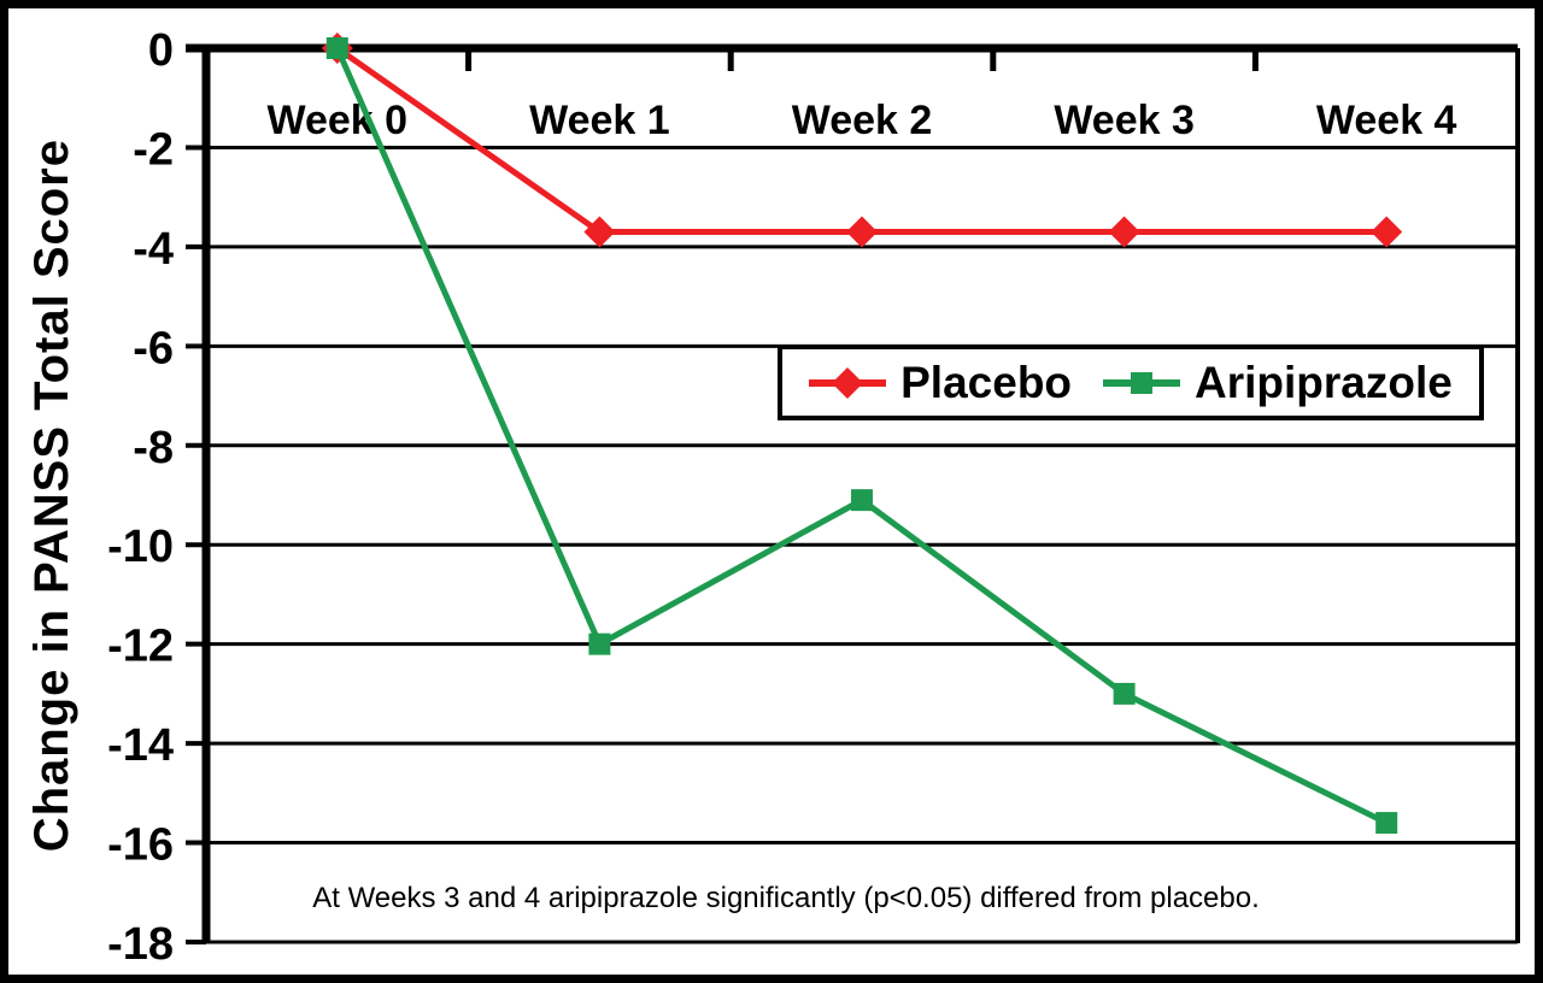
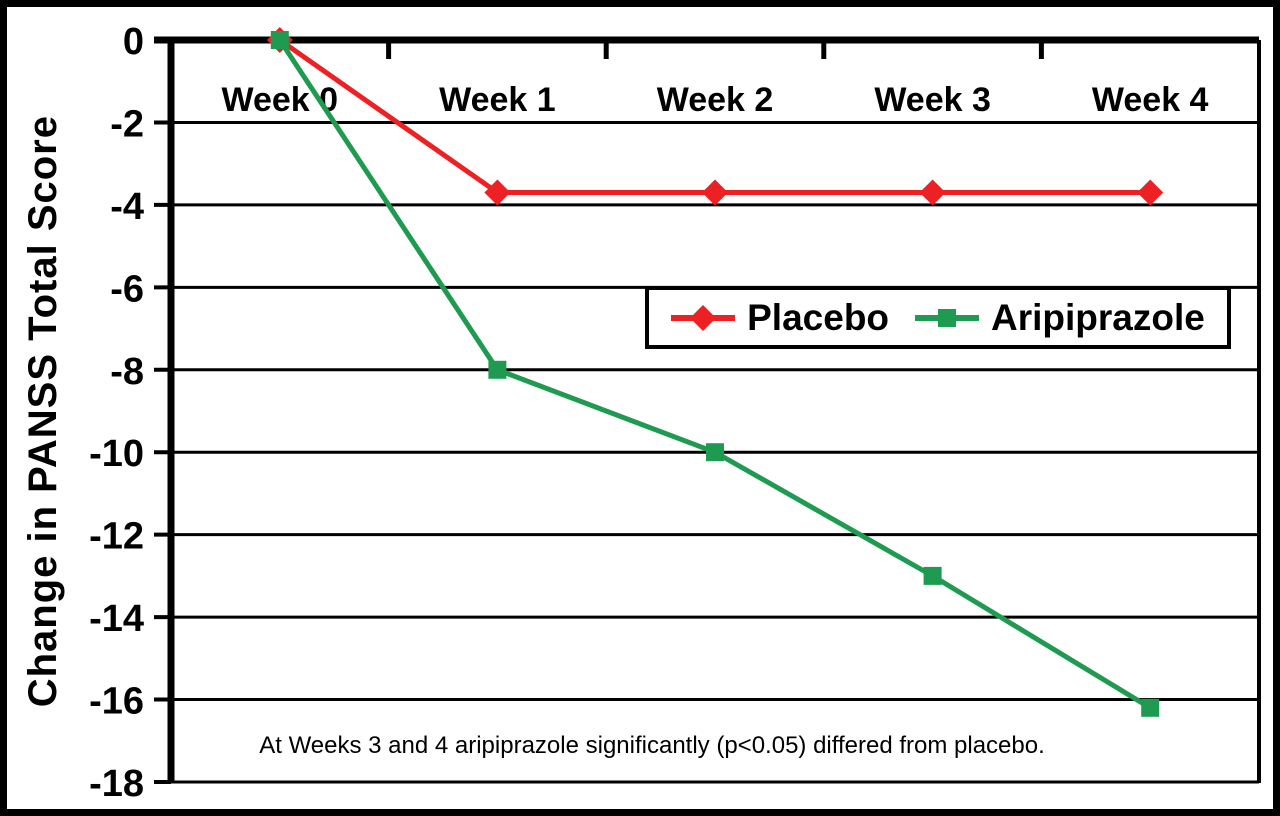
Aripiprazole/Week 1: -12.0 -> -8.0
Aripiprazole/Week 2: -9.1 -> -10.0
Aripiprazole/Week 4: -15.6 -> -16.2
